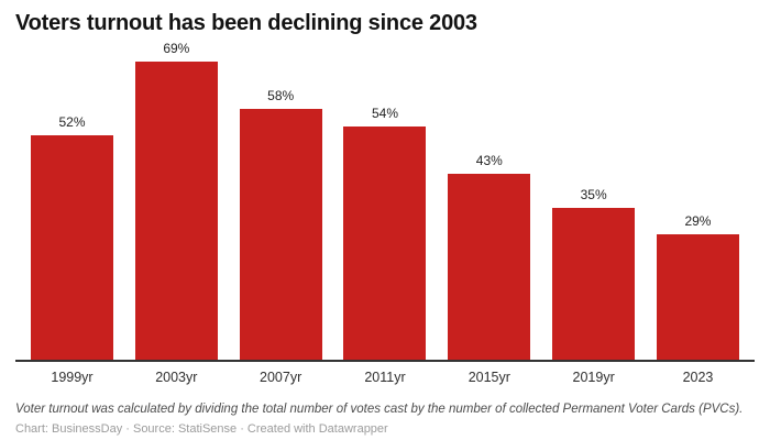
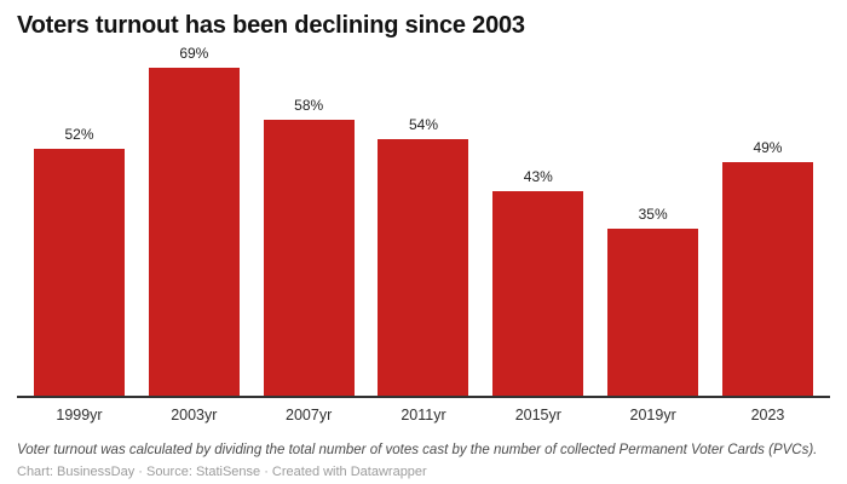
2023: 29% -> 49%
